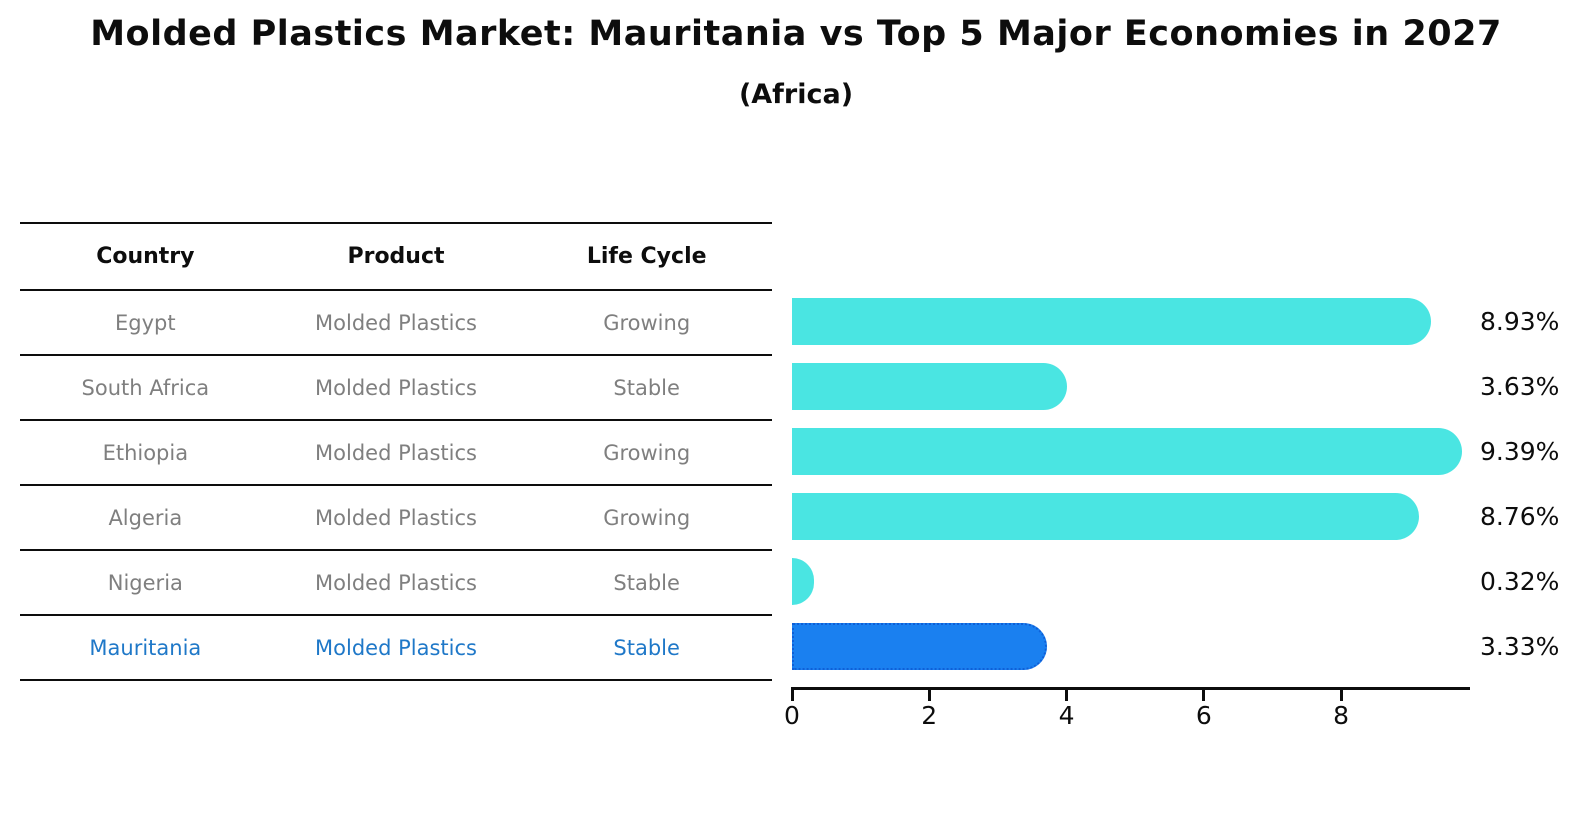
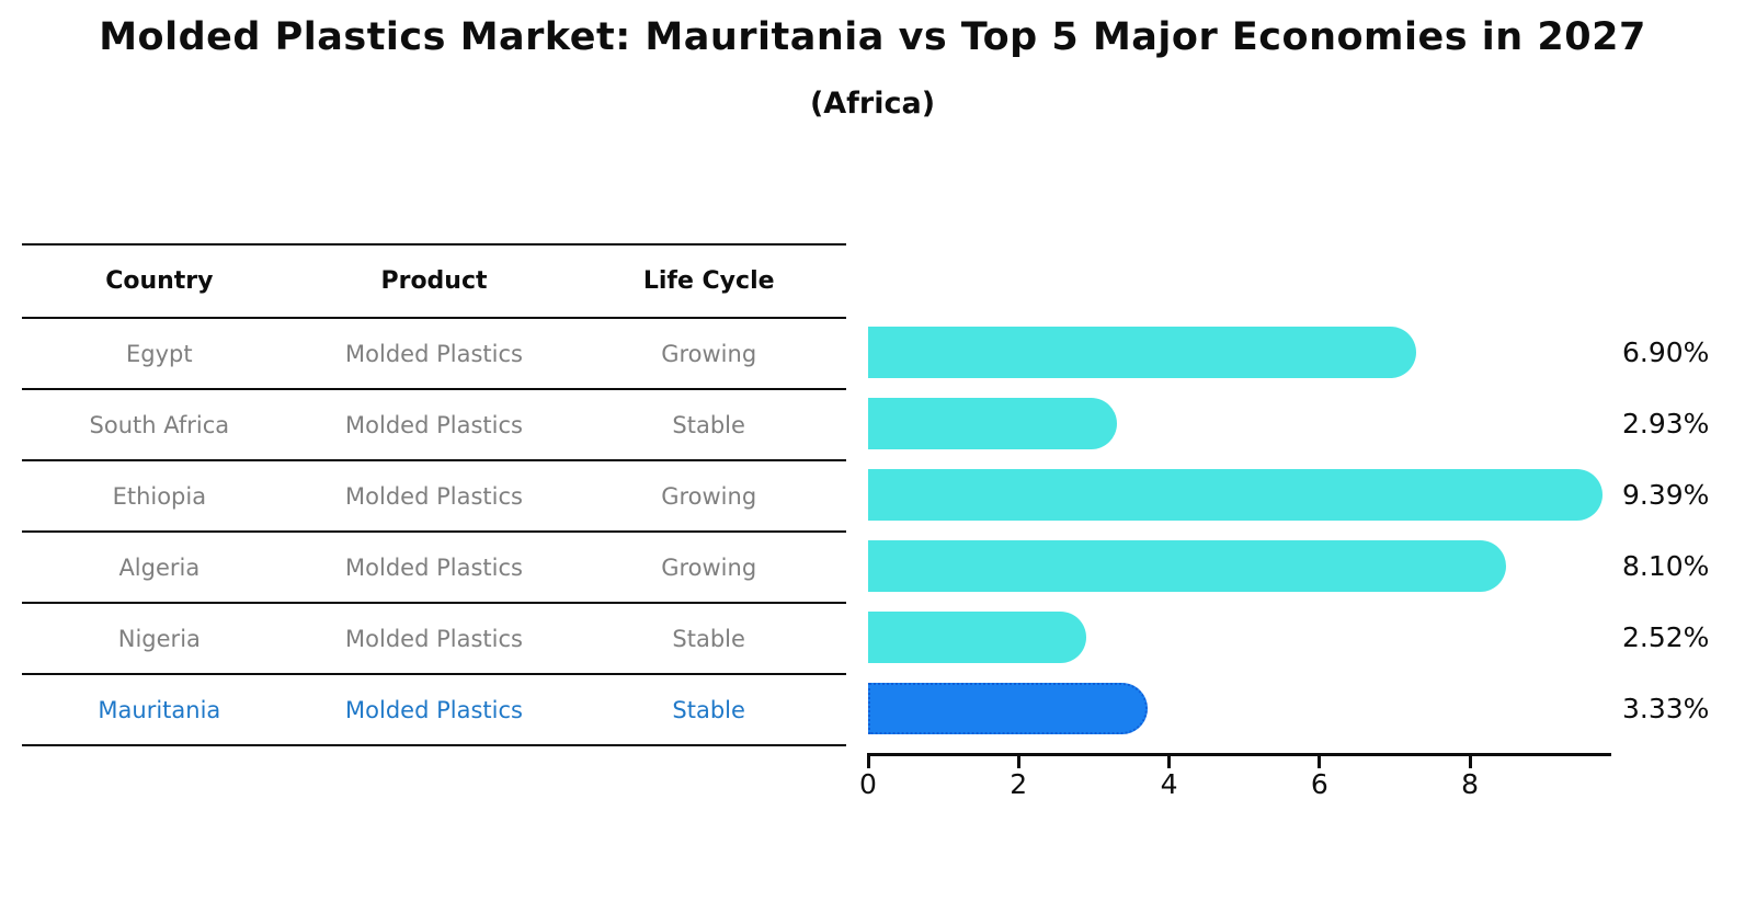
Egypt: 8.93% -> 6.90%
South Africa: 3.63% -> 2.93%
Algeria: 8.76% -> 8.10%
Nigeria: 0.32% -> 2.52%
